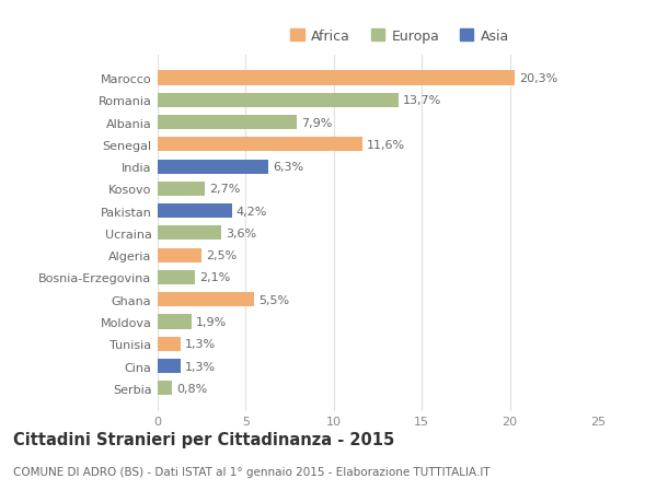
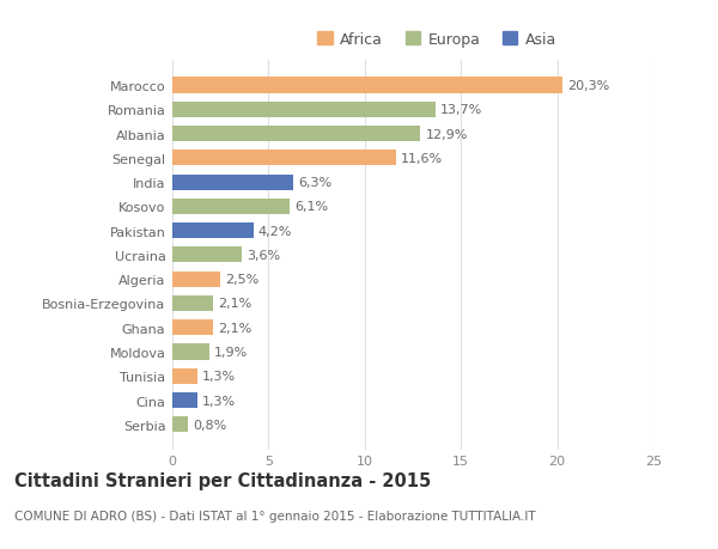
Albania: 7,9% -> 12,9%
Kosovo: 2,7% -> 6,1%
Ghana: 5,5% -> 2,1%
